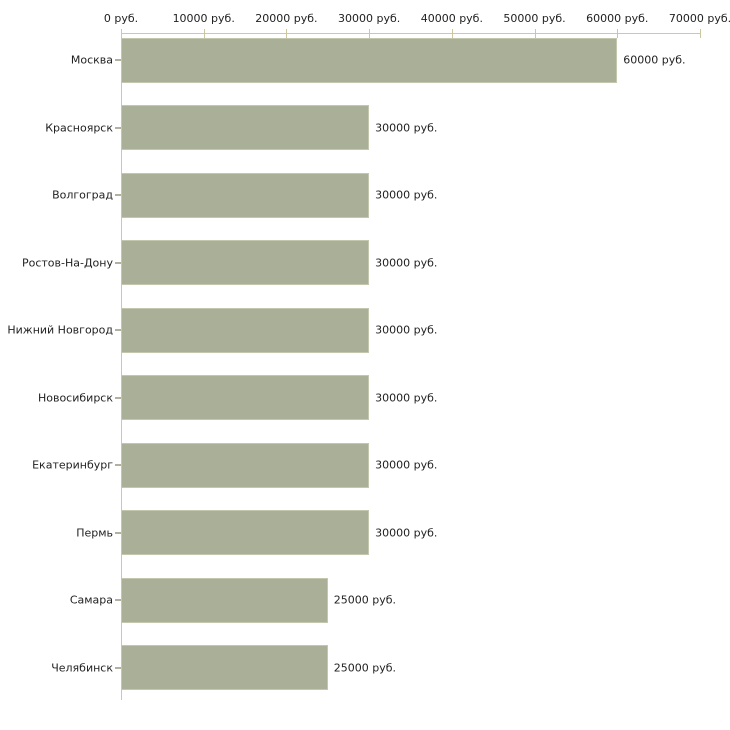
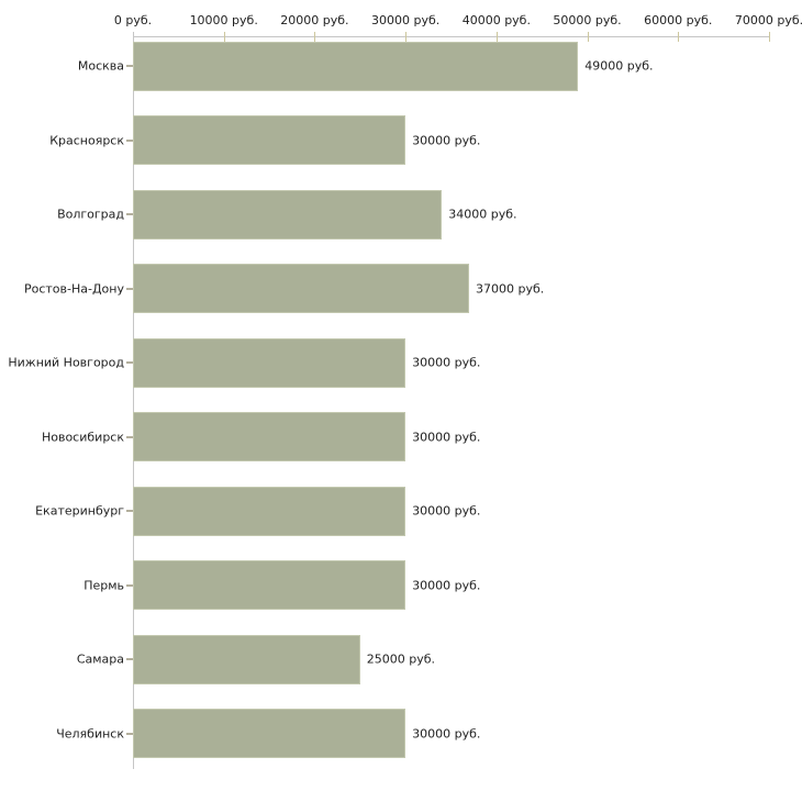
Москва: 60000 -> 49000
Волгоград: 30000 -> 34000
Ростов-На-Дону: 30000 -> 37000
Челябинск: 25000 -> 30000
